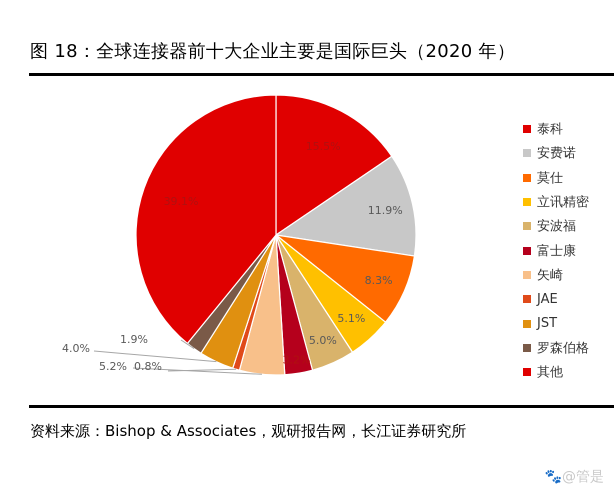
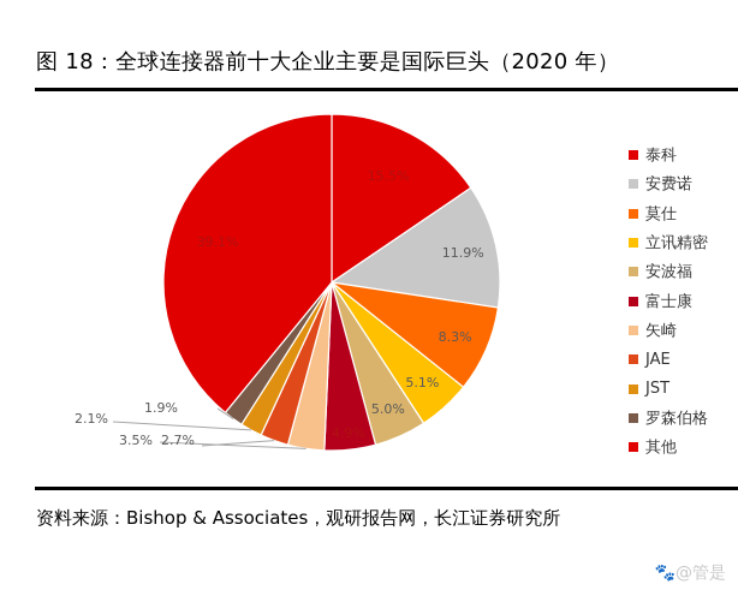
富士康: 3.2% -> 4.9%
矢崎: 5.2% -> 3.5%
JAE: 0.8% -> 2.7%
JST: 4.0% -> 2.1%
